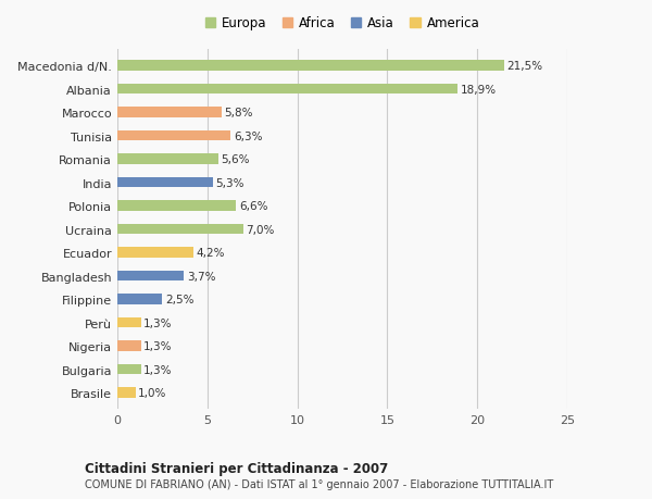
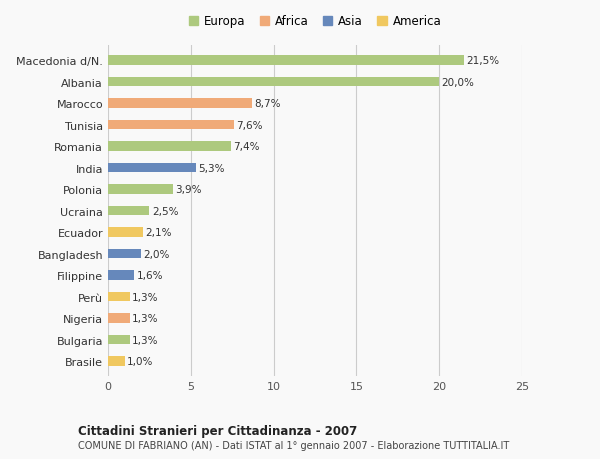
Albania: 18,9% -> 20,0%
Marocco: 5,8% -> 8,7%
Tunisia: 6,3% -> 7,6%
Romania: 5,6% -> 7,4%
Polonia: 6,6% -> 3,9%
Ucraina: 7,0% -> 2,5%
Ecuador: 4,2% -> 2,1%
Bangladesh: 3,7% -> 2,0%
Filippine: 2,5% -> 1,6%
